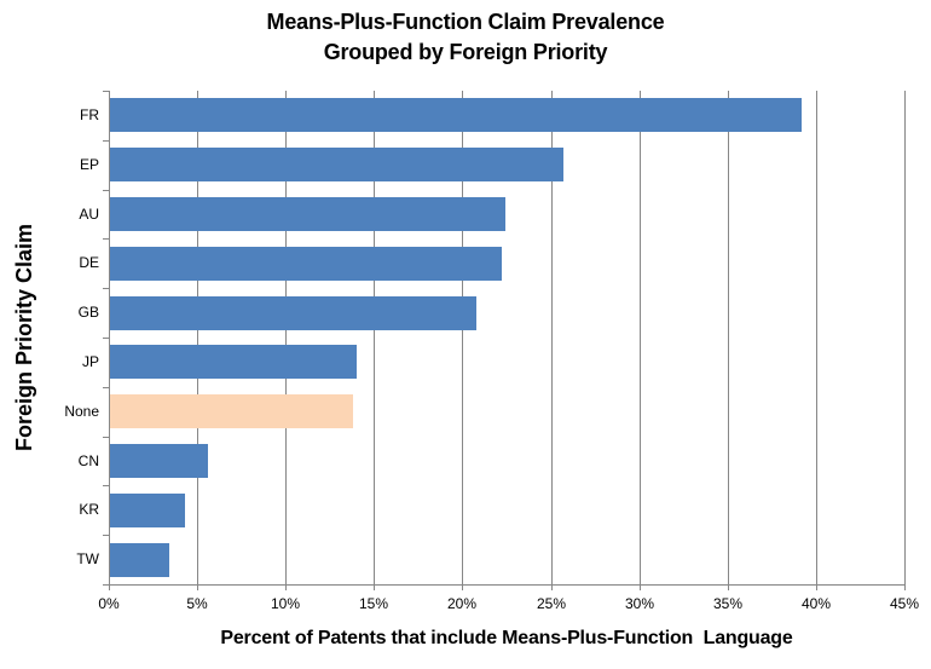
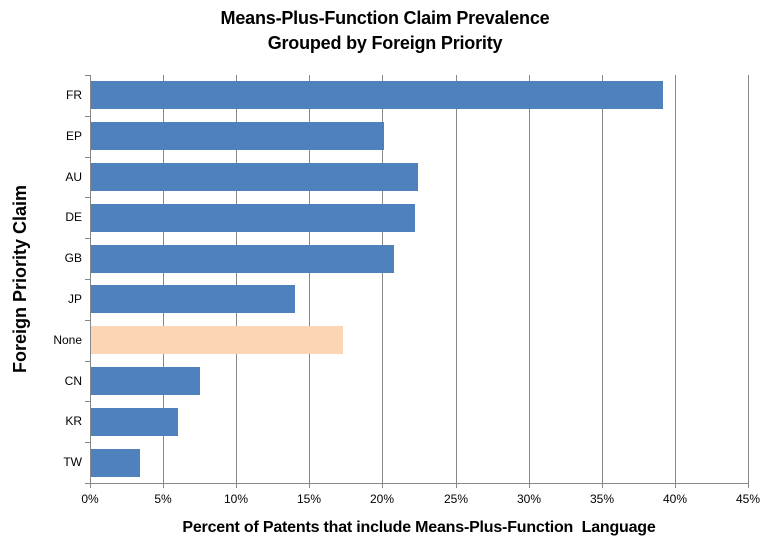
EP: 25.7% -> 20.1%
None: 13.8% -> 17.3%
CN: 5.6% -> 7.5%
KR: 4.3% -> 6.0%
